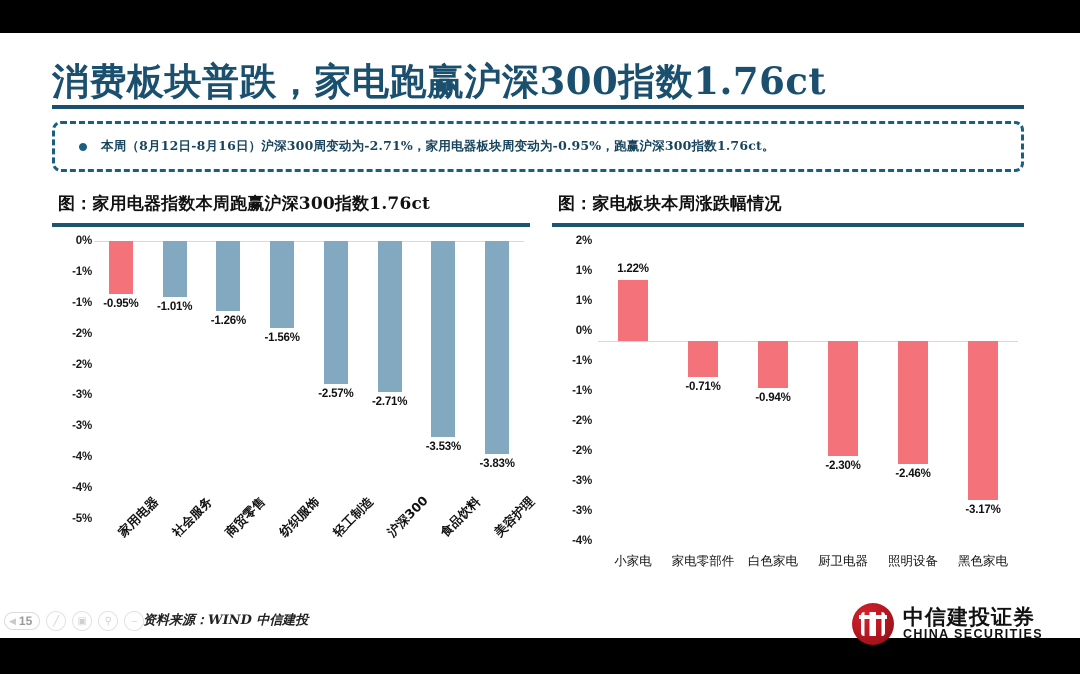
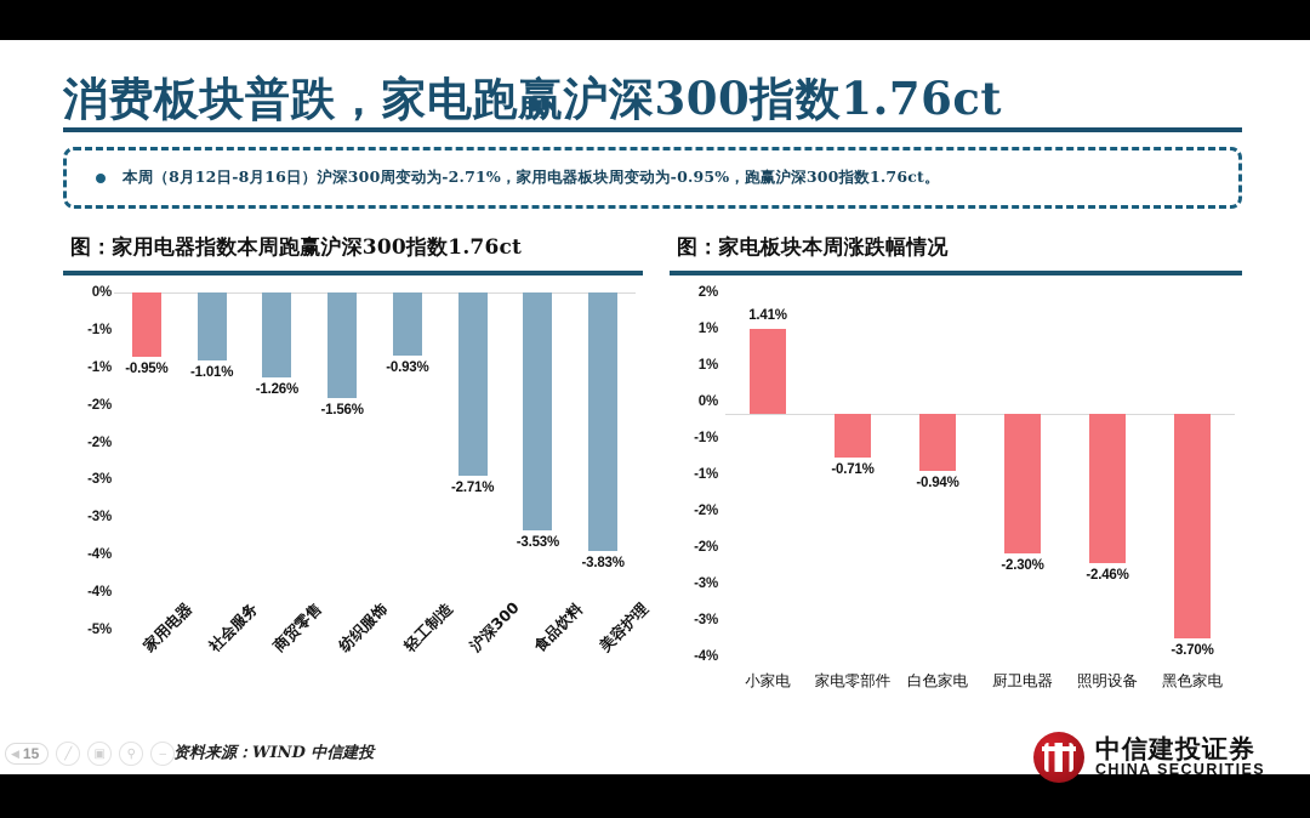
图：家用电器指数本周跑赢沪深300指数1.76ct/轻工制造: -2.57% -> -0.93%
图：家电板块本周涨跌幅情况/小家电: 1.22% -> 1.41%
图：家电板块本周涨跌幅情况/黑色家电: -3.17% -> -3.70%
